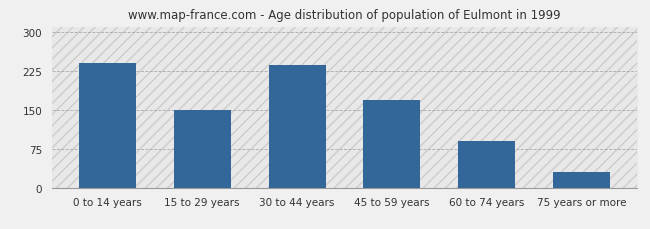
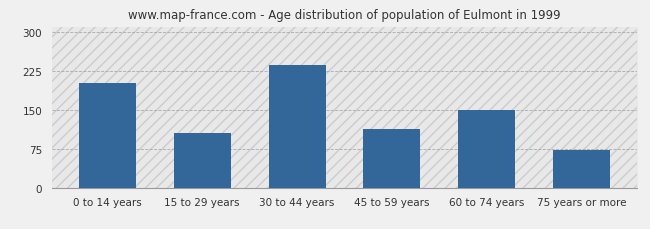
0 to 14 years: 240 -> 202
15 to 29 years: 150 -> 106
45 to 59 years: 168 -> 112
60 to 74 years: 90 -> 150
75 years or more: 30 -> 72
